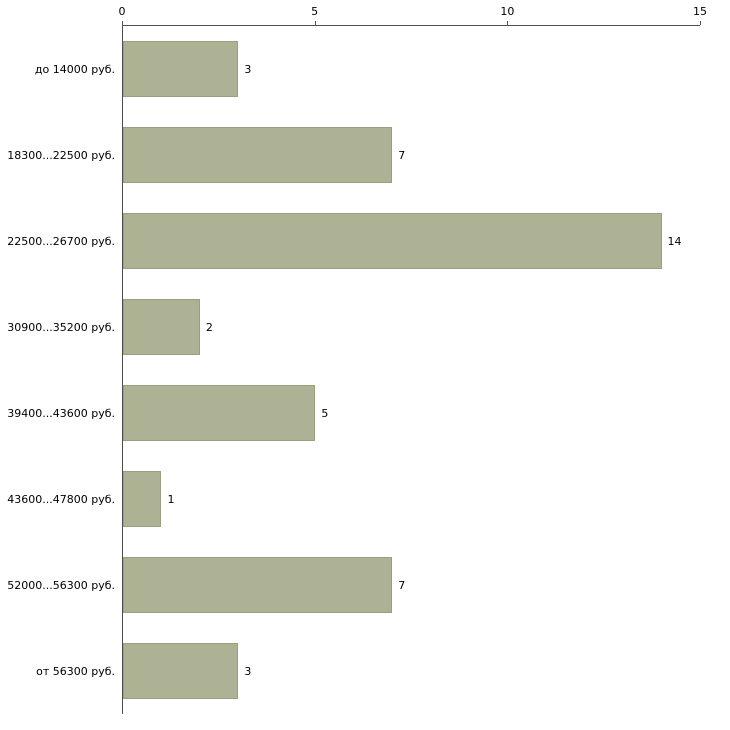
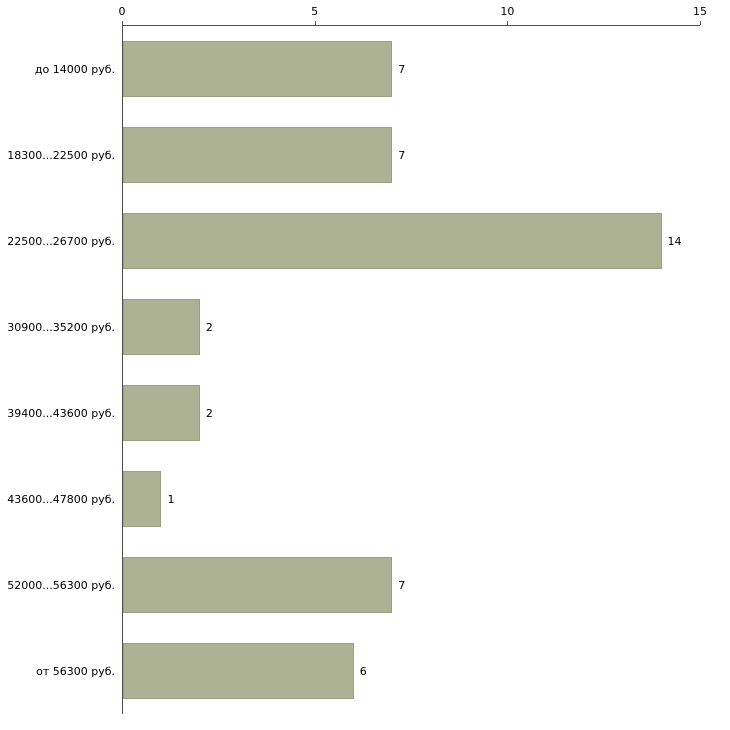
до 14000 руб.: 3 -> 7
39400...43600 руб.: 5 -> 2
от 56300 руб.: 3 -> 6
